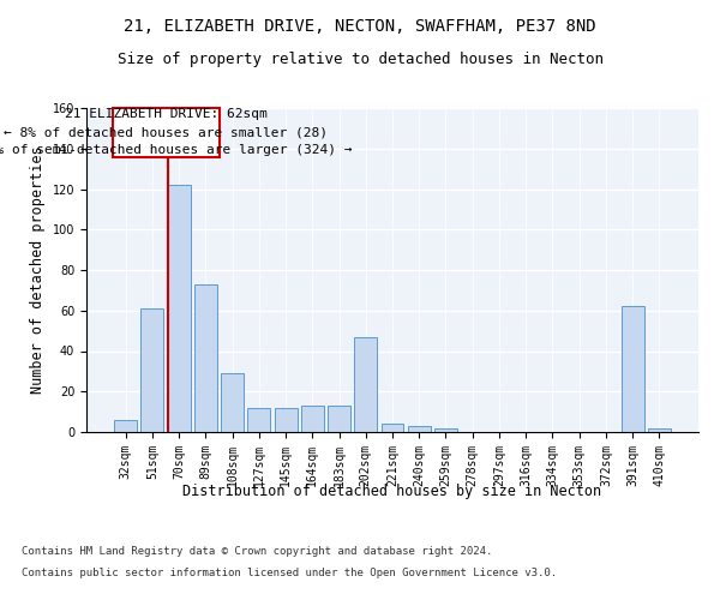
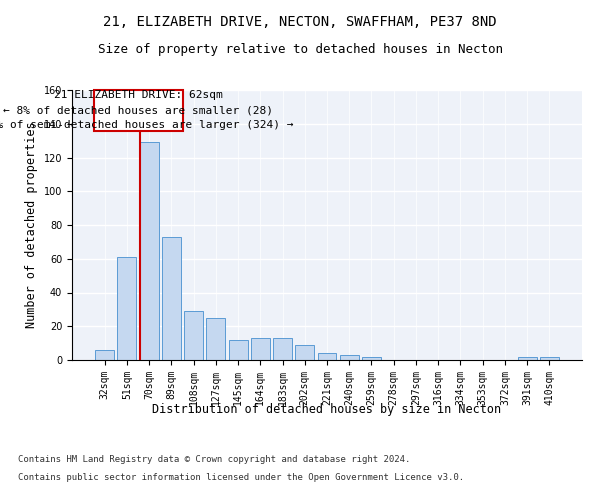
70sqm: 122 -> 129
127sqm: 12 -> 25
202sqm: 47 -> 9
391sqm: 62 -> 2
